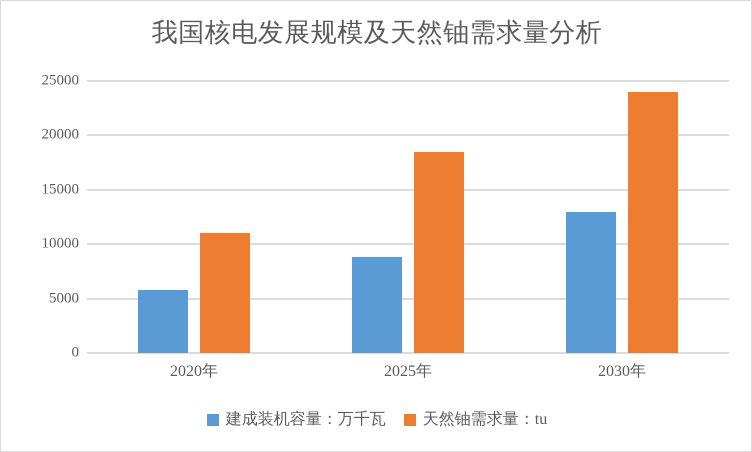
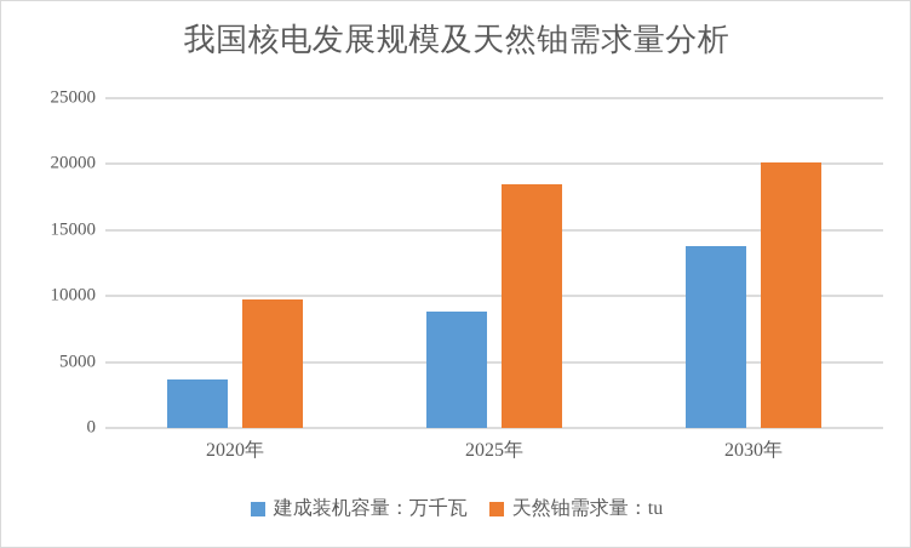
建成装机容量：万千瓦/2020年: 5800 -> 3700
天然铀需求量：tu/2020年: 11000 -> 9700
建成装机容量：万千瓦/2030年: 13000 -> 13800
天然铀需求量：tu/2030年: 24000 -> 20100
